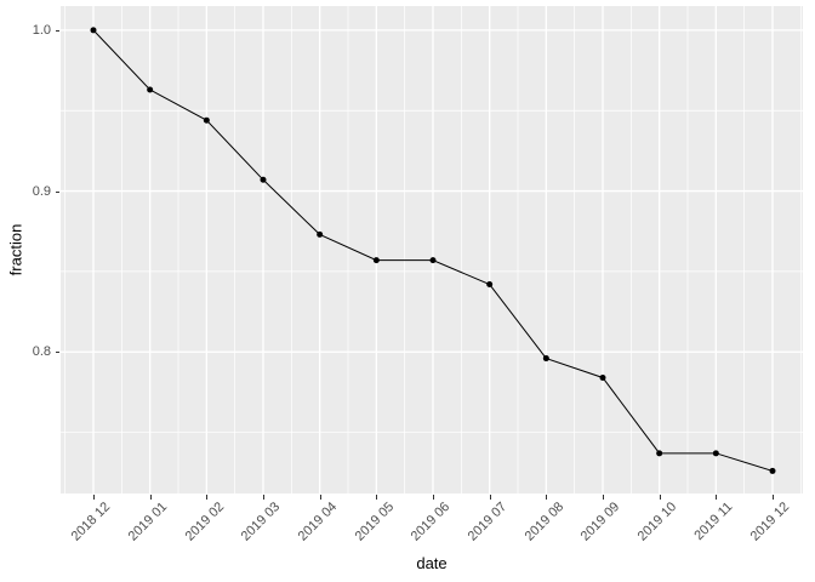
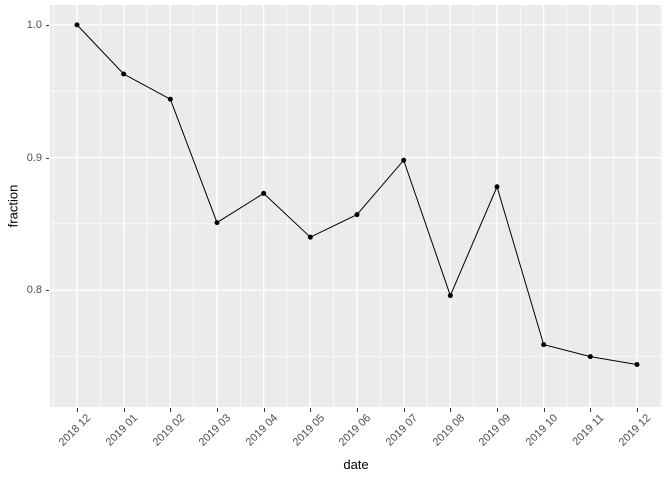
2019 03: 0.907 -> 0.851
2019 05: 0.857 -> 0.840
2019 07: 0.842 -> 0.898
2019 09: 0.784 -> 0.878
2019 10: 0.737 -> 0.759
2019 11: 0.737 -> 0.750
2019 12: 0.726 -> 0.744
